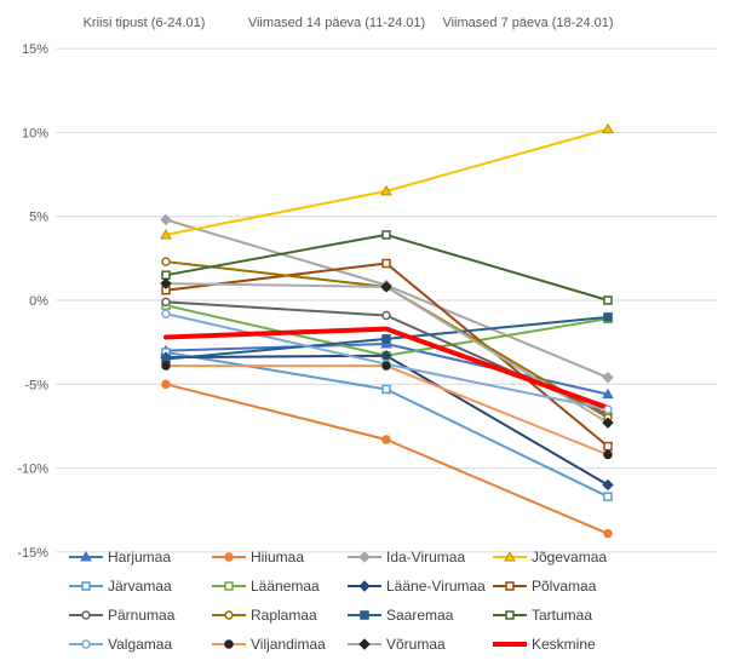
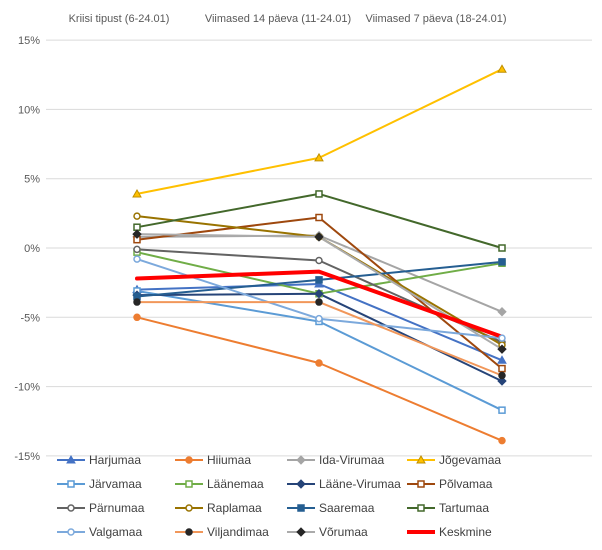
Ida-Virumaa/Kriisi tipust (6-24.01): 4.8% -> 0.8%
Valgamaa/Viimased 14 päeva (11-24.01): -3.8% -> -5.1%
Harjumaa/Viimased 7 päeva (18-24.01): -5.6% -> -8.1%
Jõgevamaa/Viimased 7 päeva (18-24.01): 10.2% -> 12.9%
Lääne-Virumaa/Viimased 7 päeva (18-24.01): -11.0% -> -9.6%
